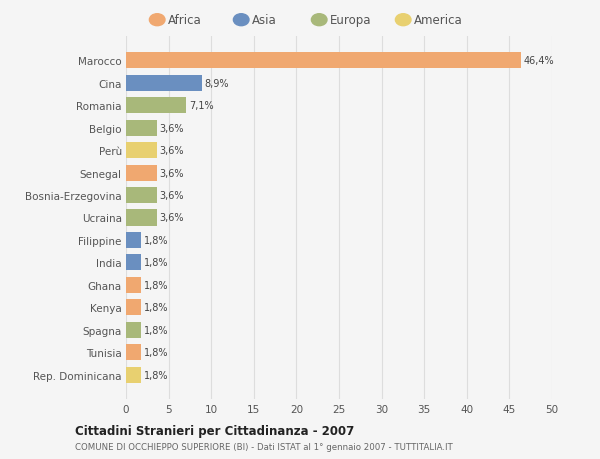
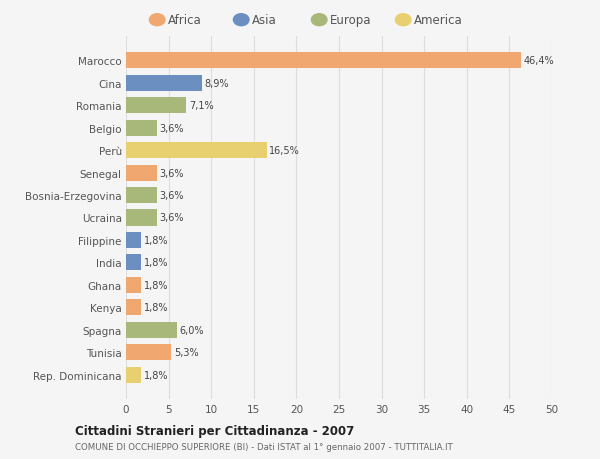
Perù: 3,6% -> 16,5%
Spagna: 1,8% -> 6,0%
Tunisia: 1,8% -> 5,3%
